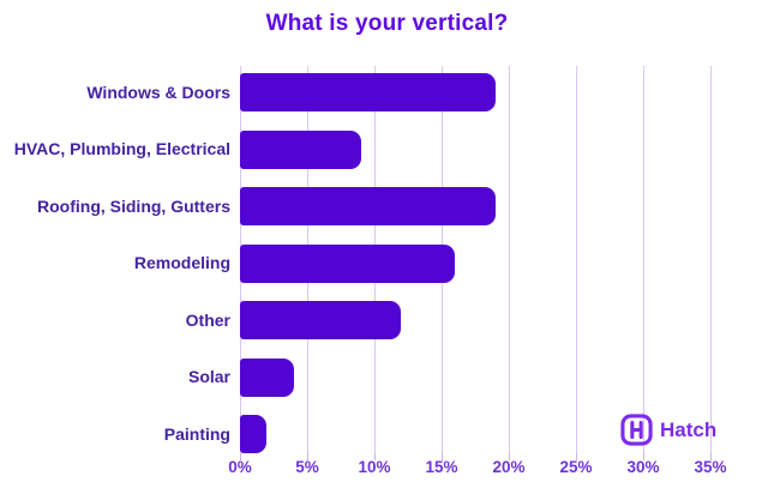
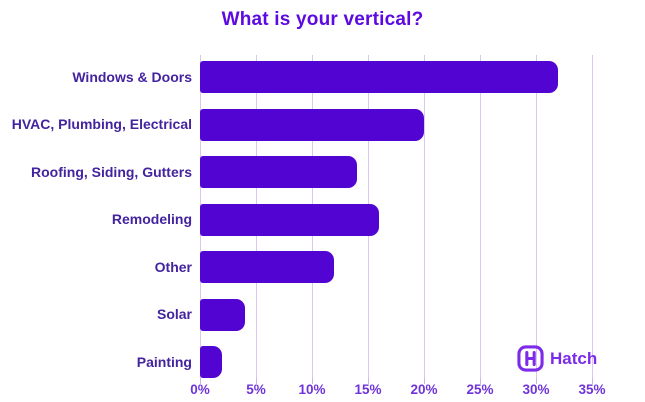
Windows & Doors: 19% -> 32%
HVAC, Plumbing, Electrical: 9% -> 20%
Roofing, Siding, Gutters: 19% -> 14%
